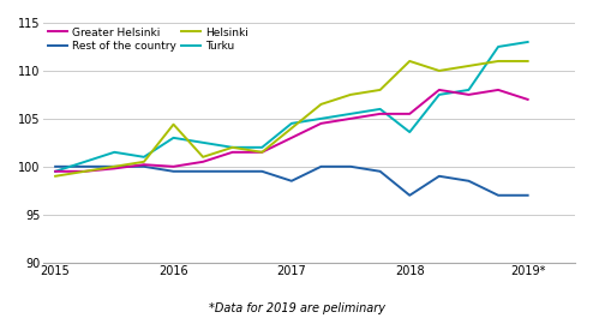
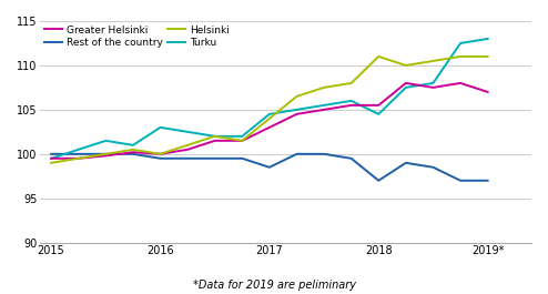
Helsinki/2016: 104.4 -> 100.0
Turku/2018: 103.6 -> 104.5
